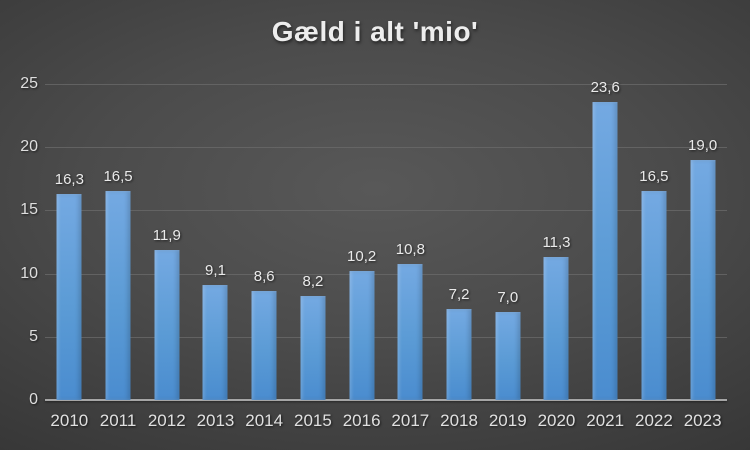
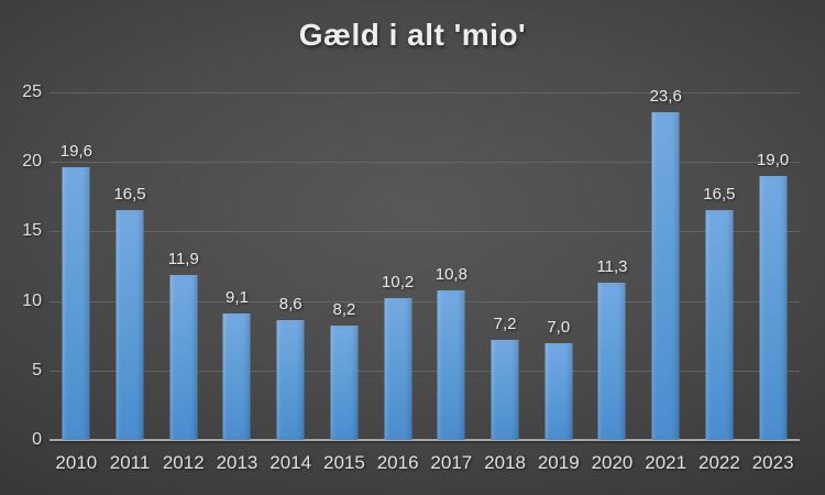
2010: 16,3 -> 19,6
